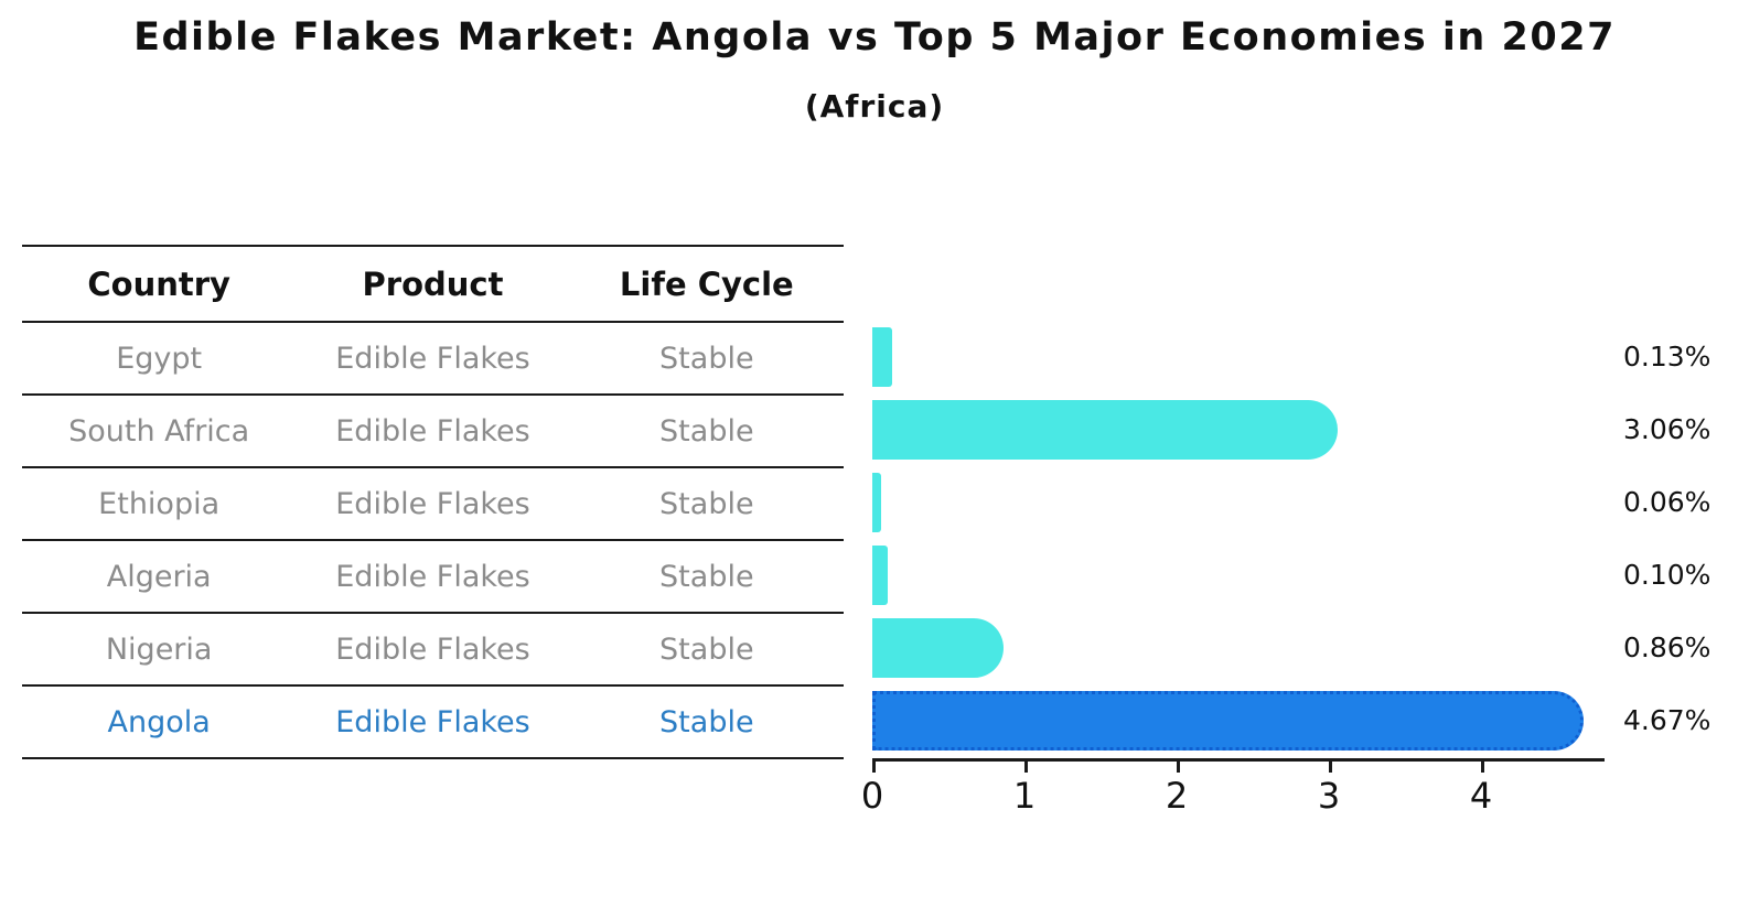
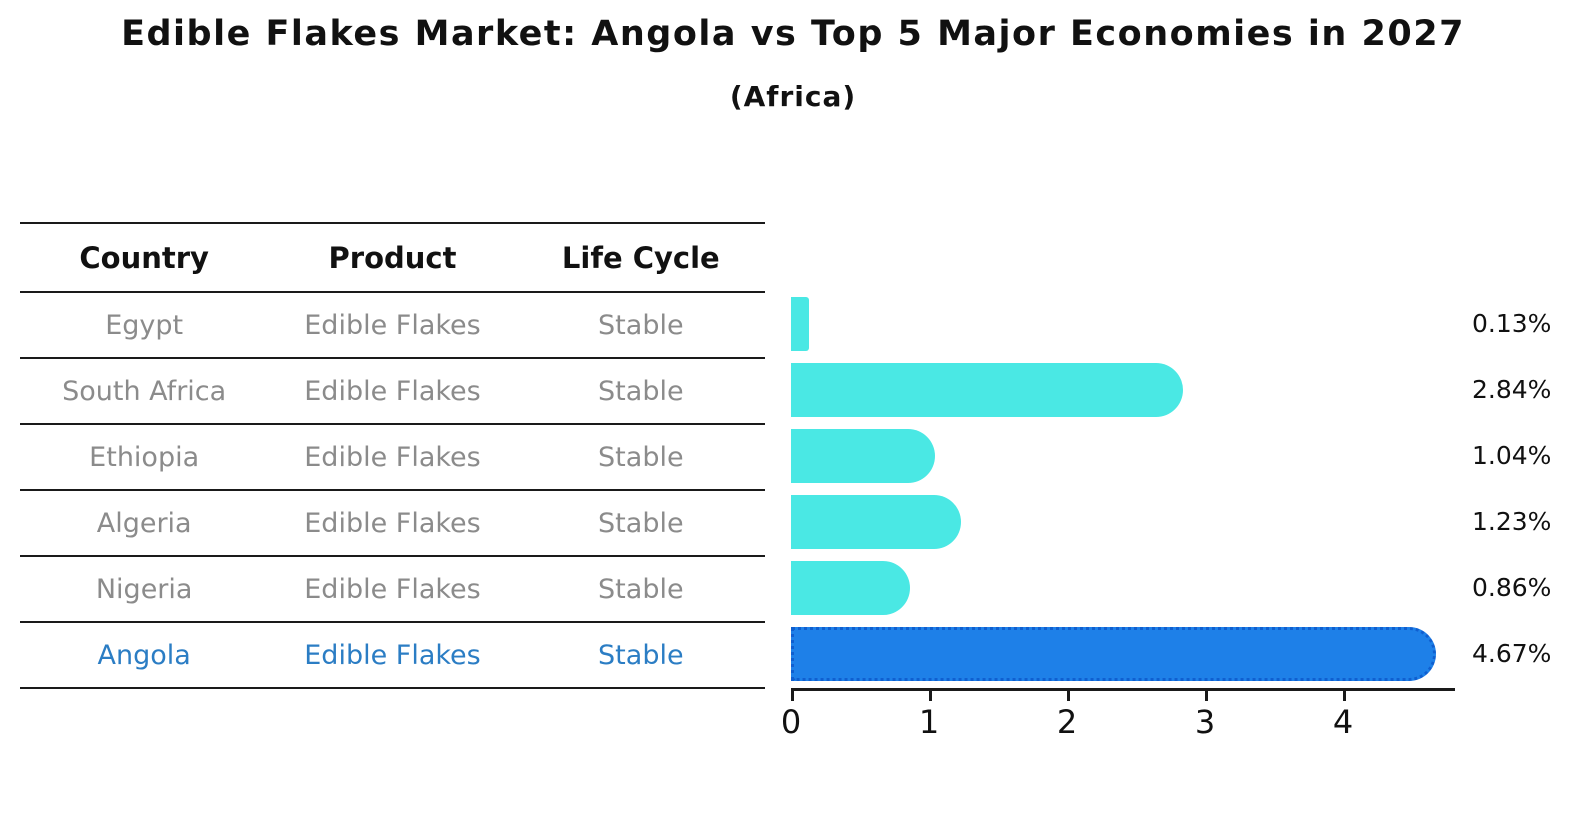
South Africa: 3.06% -> 2.84%
Ethiopia: 0.06% -> 1.04%
Algeria: 0.10% -> 1.23%
